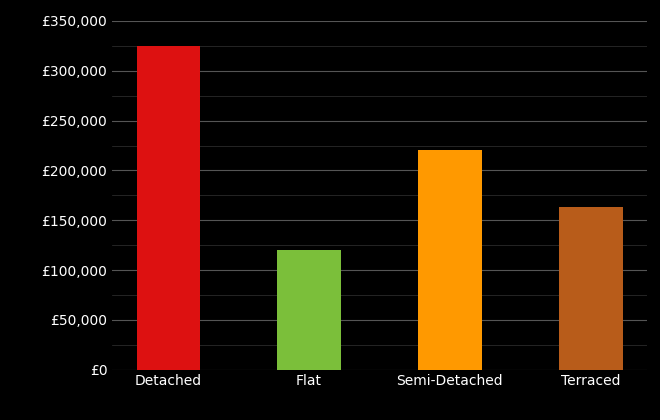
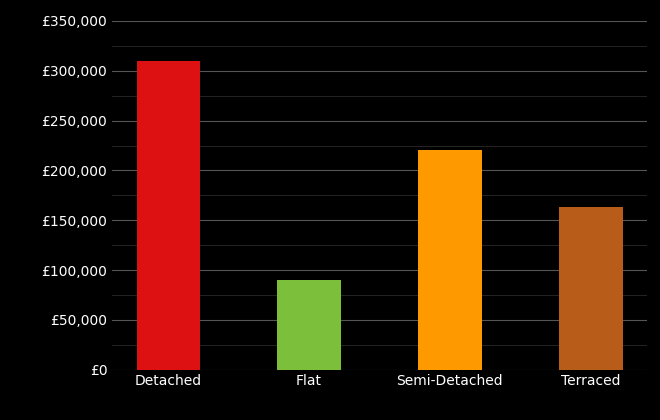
Detached: £325,000 -> £310,000
Flat: £120,000 -> £90,000
